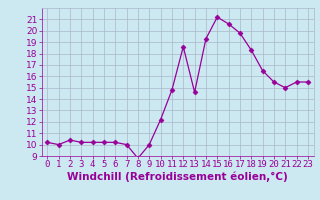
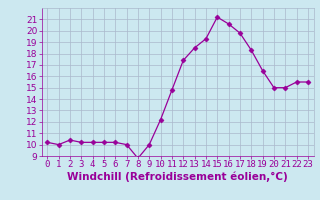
12: 18.6 -> 17.4
13: 14.6 -> 18.5
20: 15.5 -> 15.0
